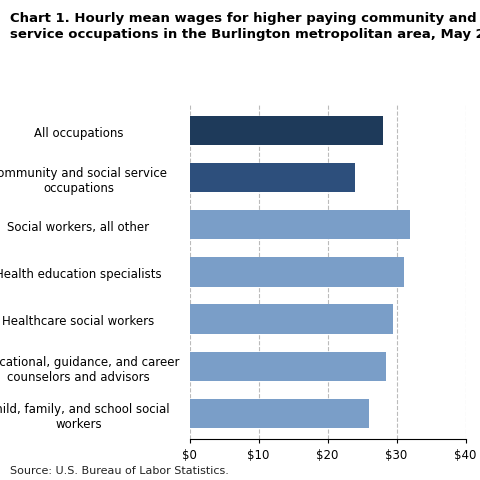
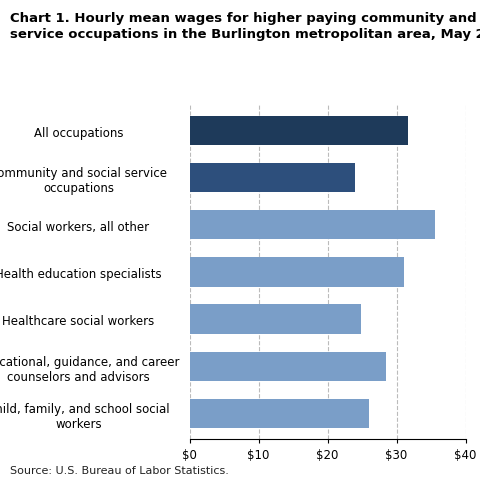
All occupations: $28.0 -> $31.6
Social workers, all other: $32.0 -> $35.6
Healthcare social workers: $29.5 -> $24.8
